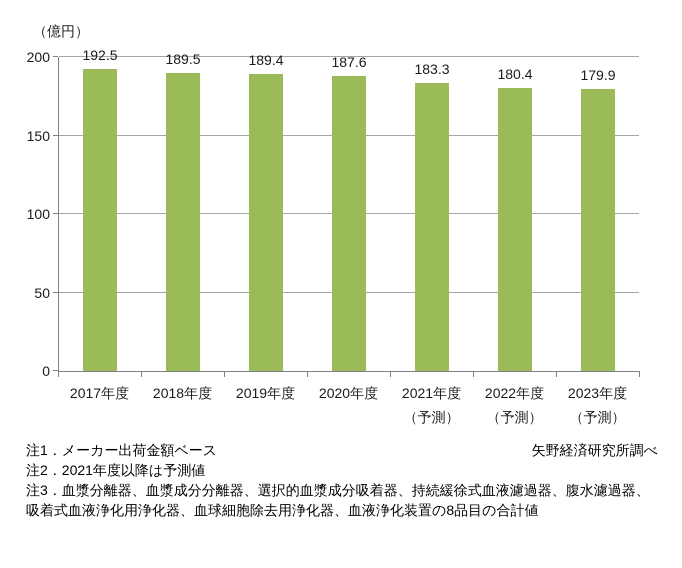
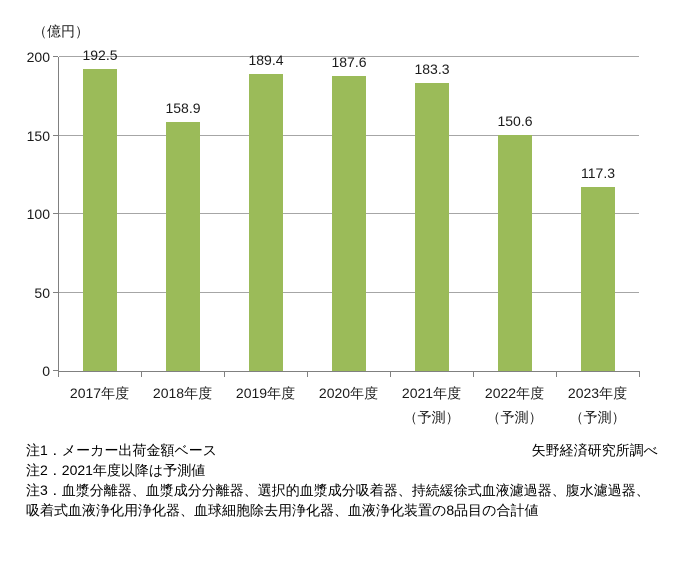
2018年度: 189.5 -> 158.9
2022年度: 180.4 -> 150.6
2023年度: 179.9 -> 117.3
